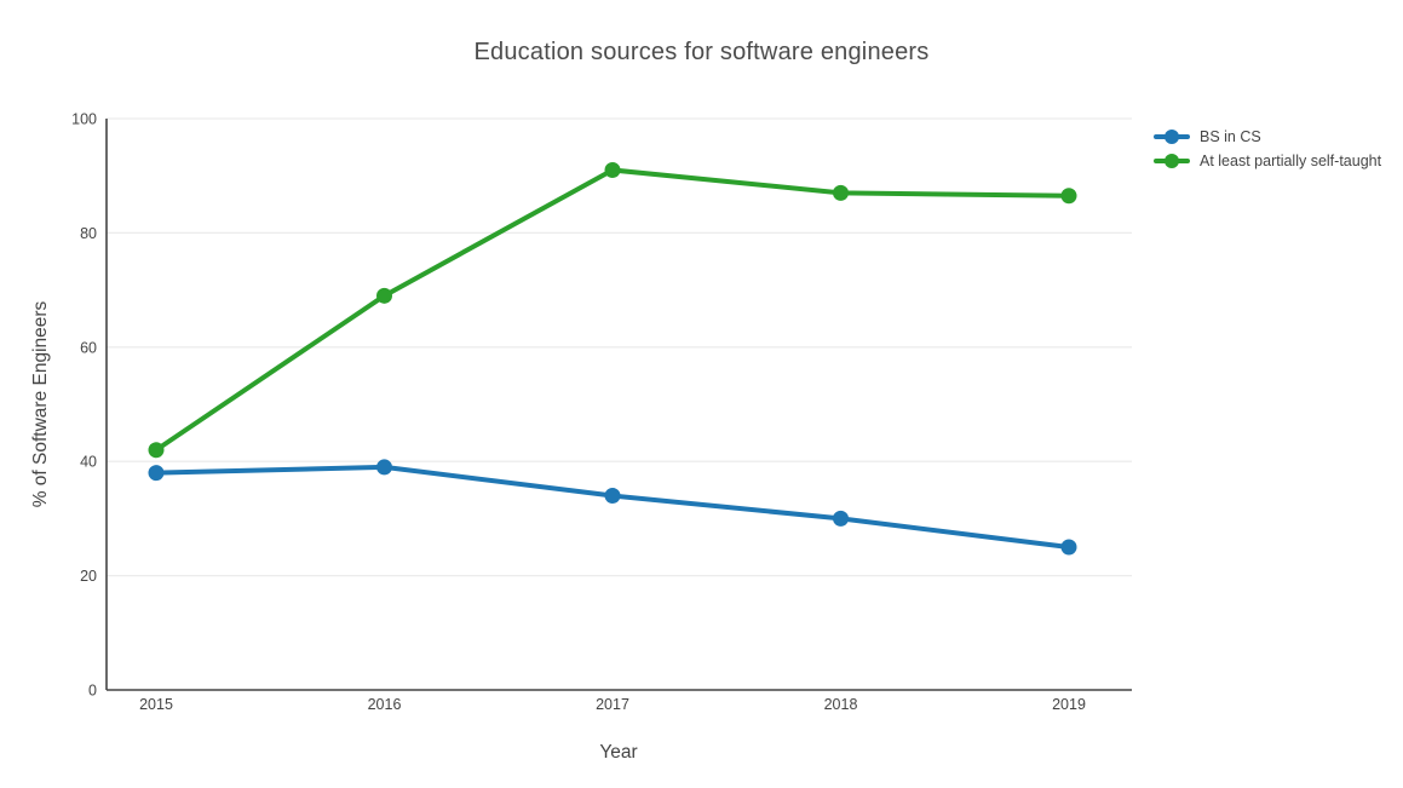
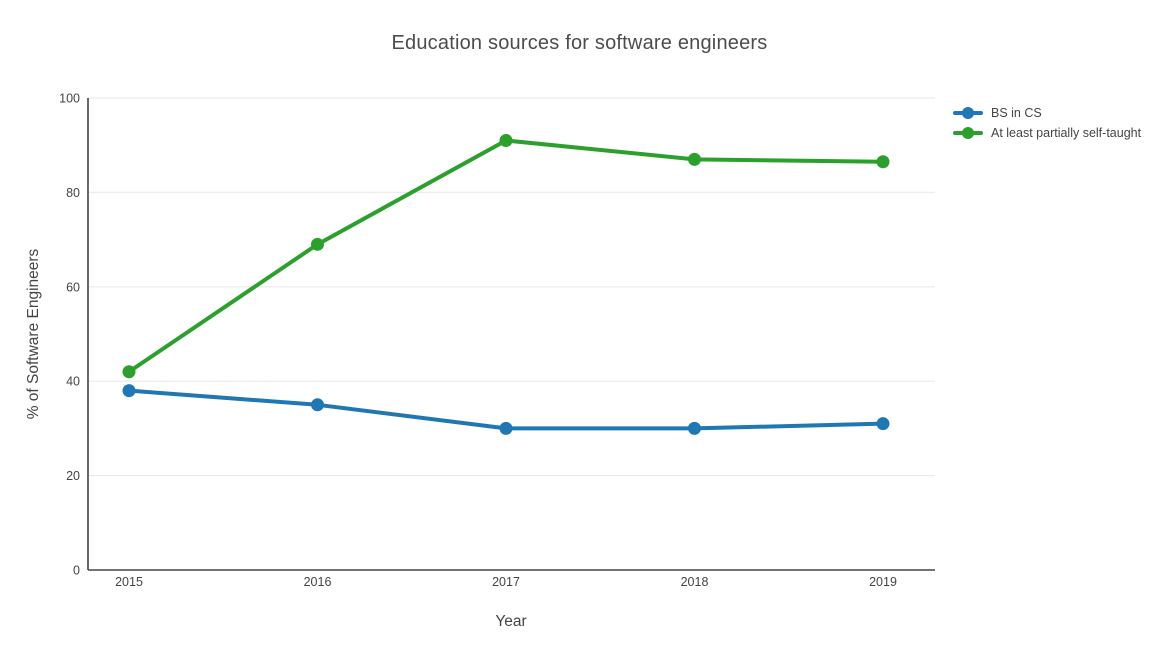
BS in CS/2016: 39 -> 35
BS in CS/2017: 34 -> 30
BS in CS/2019: 25 -> 31
